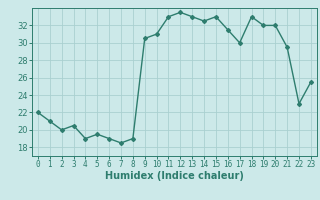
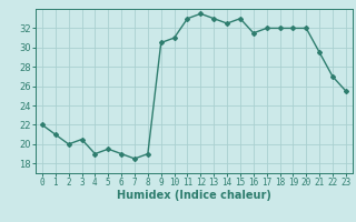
17: 30.0 -> 32.0
18: 33.0 -> 32.0
22: 23.0 -> 27.0
